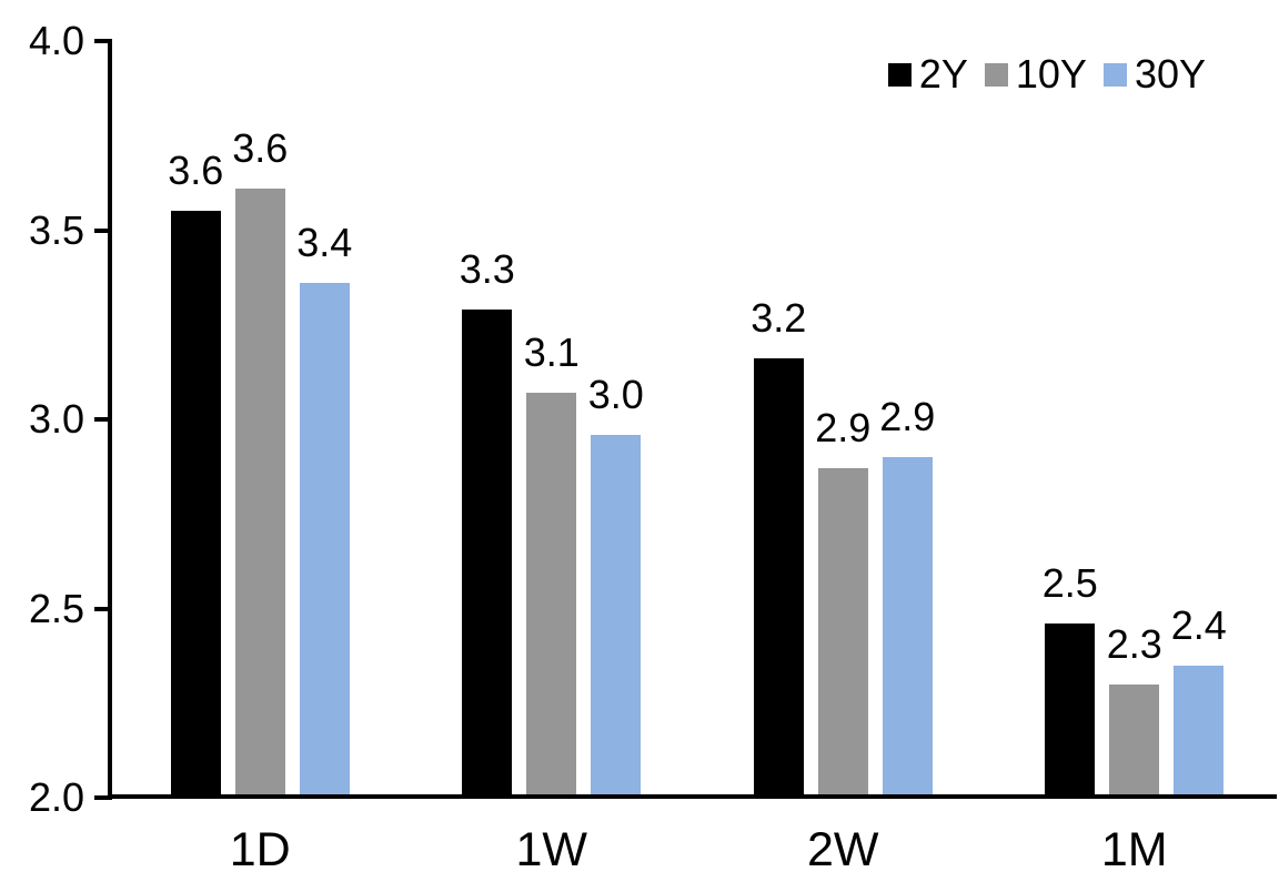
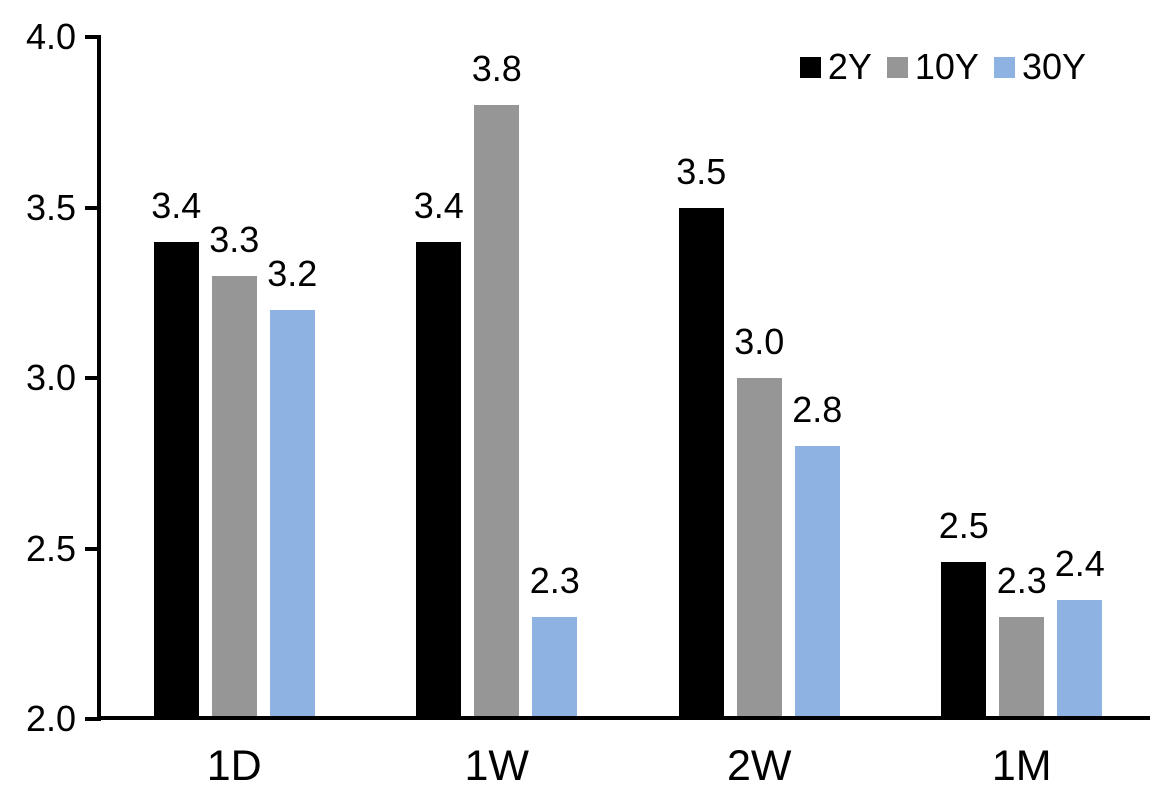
2Y/1D: 3.6 -> 3.4
10Y/1D: 3.6 -> 3.3
30Y/1D: 3.4 -> 3.2
2Y/1W: 3.3 -> 3.4
10Y/1W: 3.1 -> 3.8
30Y/1W: 3.0 -> 2.3
2Y/2W: 3.2 -> 3.5
10Y/2W: 2.9 -> 3.0
30Y/2W: 2.9 -> 2.8
